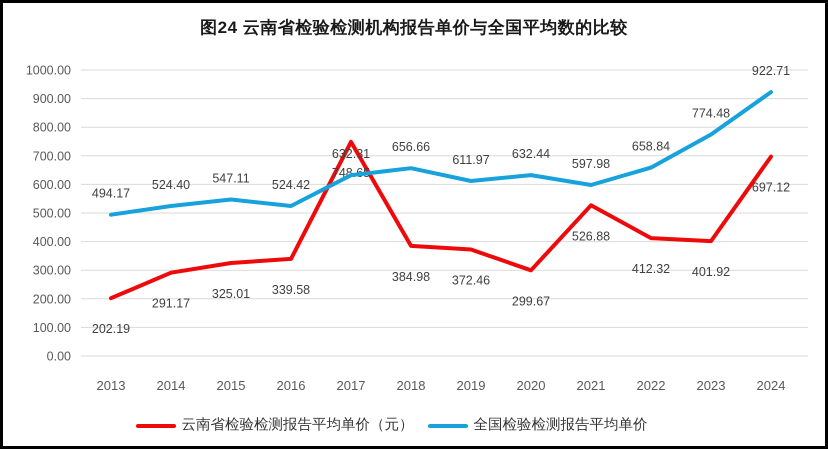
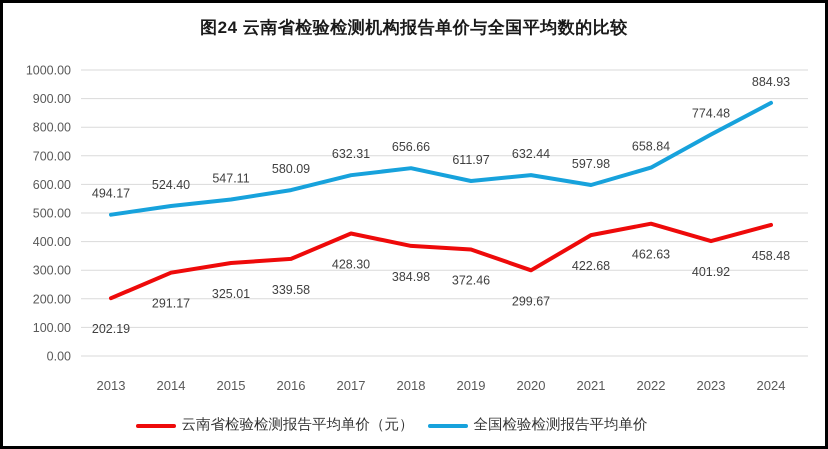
全国检验检测报告平均单价/2016: 524.42 -> 580.09
云南省检验检测报告平均单价（元）/2017: 748.65 -> 428.30
云南省检验检测报告平均单价（元）/2021: 526.88 -> 422.68
云南省检验检测报告平均单价（元）/2022: 412.32 -> 462.63
云南省检验检测报告平均单价（元）/2024: 697.12 -> 458.48
全国检验检测报告平均单价/2024: 922.71 -> 884.93
